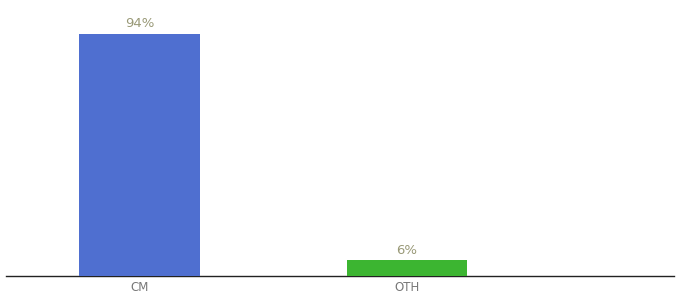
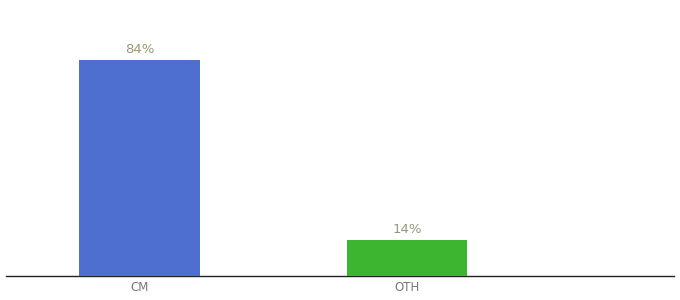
CM: 94% -> 84%
OTH: 6% -> 14%
